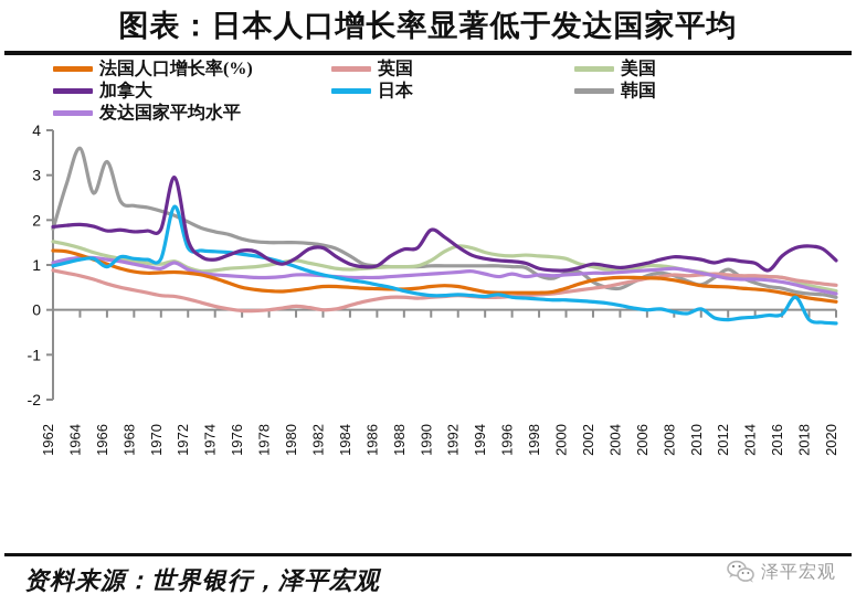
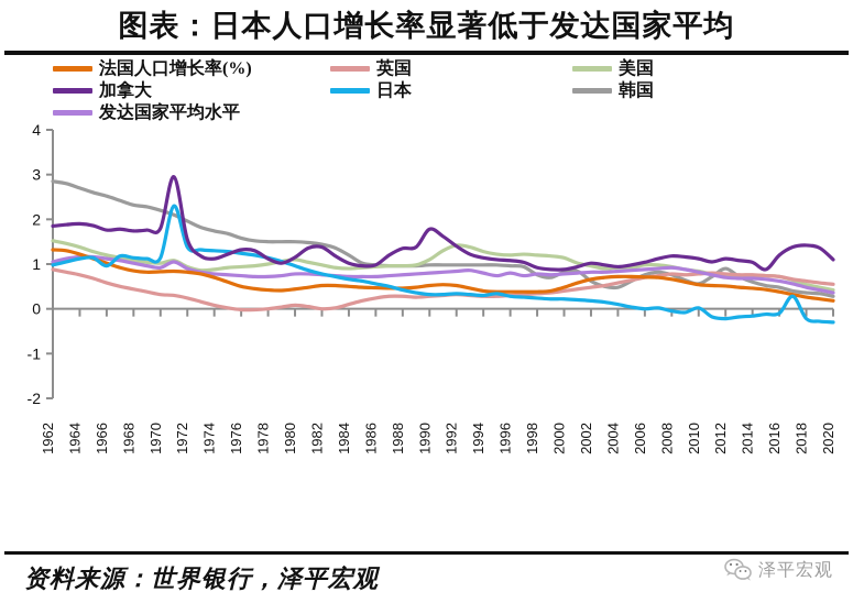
韩国/1962: 1.8 -> 2.9
韩国/1964: 3.6 -> 2.7
韩国/1966: 3.3 -> 2.5
